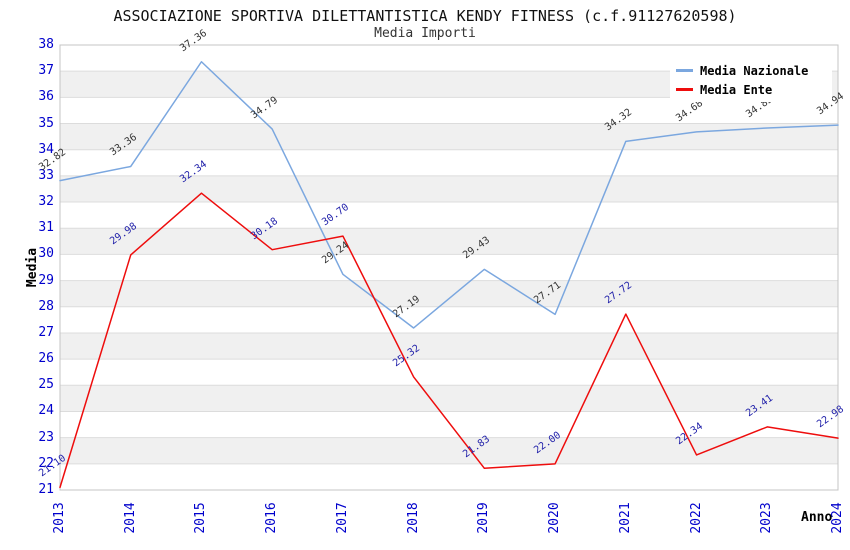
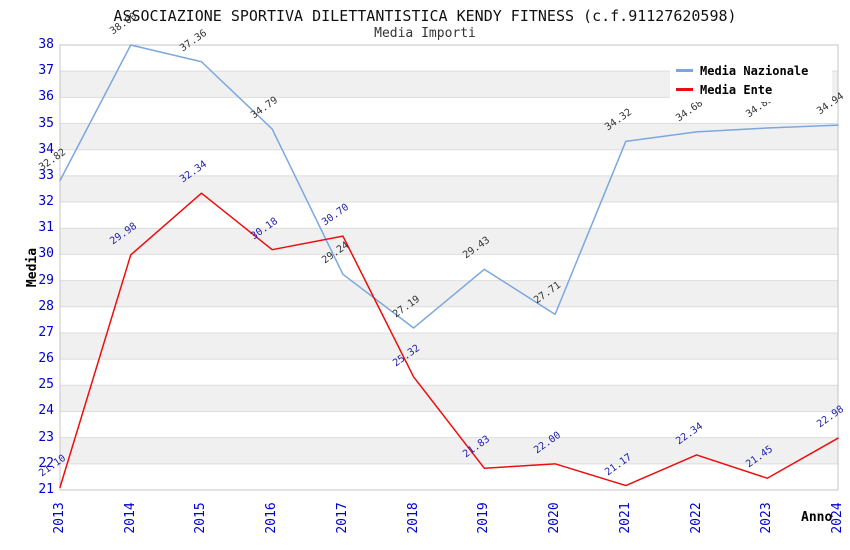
Media Nazionale/2014: 33.36 -> 38.00
Media Ente/2021: 27.72 -> 21.17
Media Ente/2023: 23.41 -> 21.45
